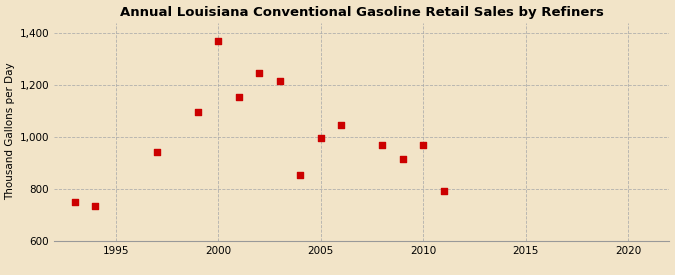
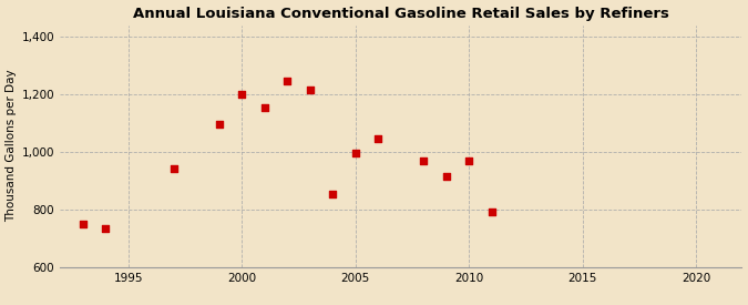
2000: 1,370 -> 1,200
